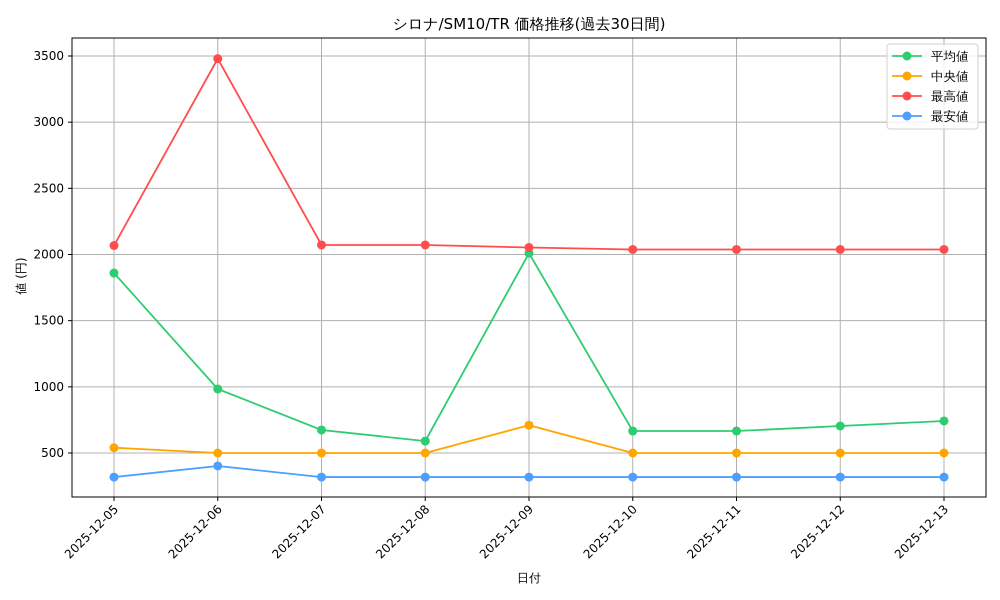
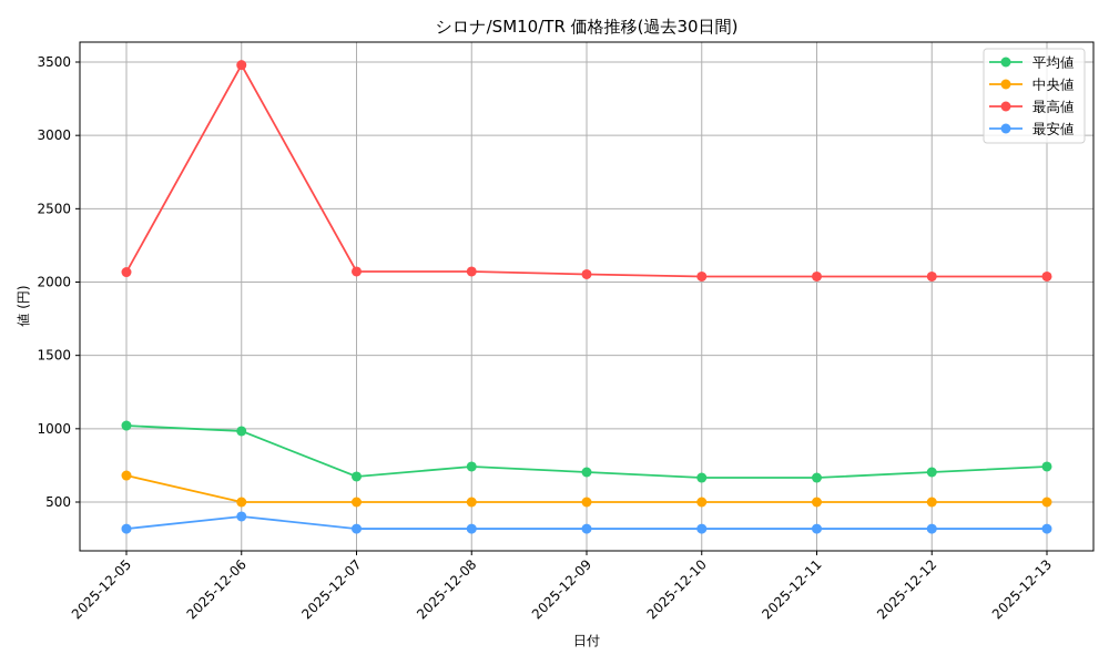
平均値/2025-12-05: 1860 -> 1020
中央値/2025-12-05: 540 -> 680
平均値/2025-12-08: 590 -> 740
平均値/2025-12-09: 2010 -> 700
中央値/2025-12-09: 710 -> 500
